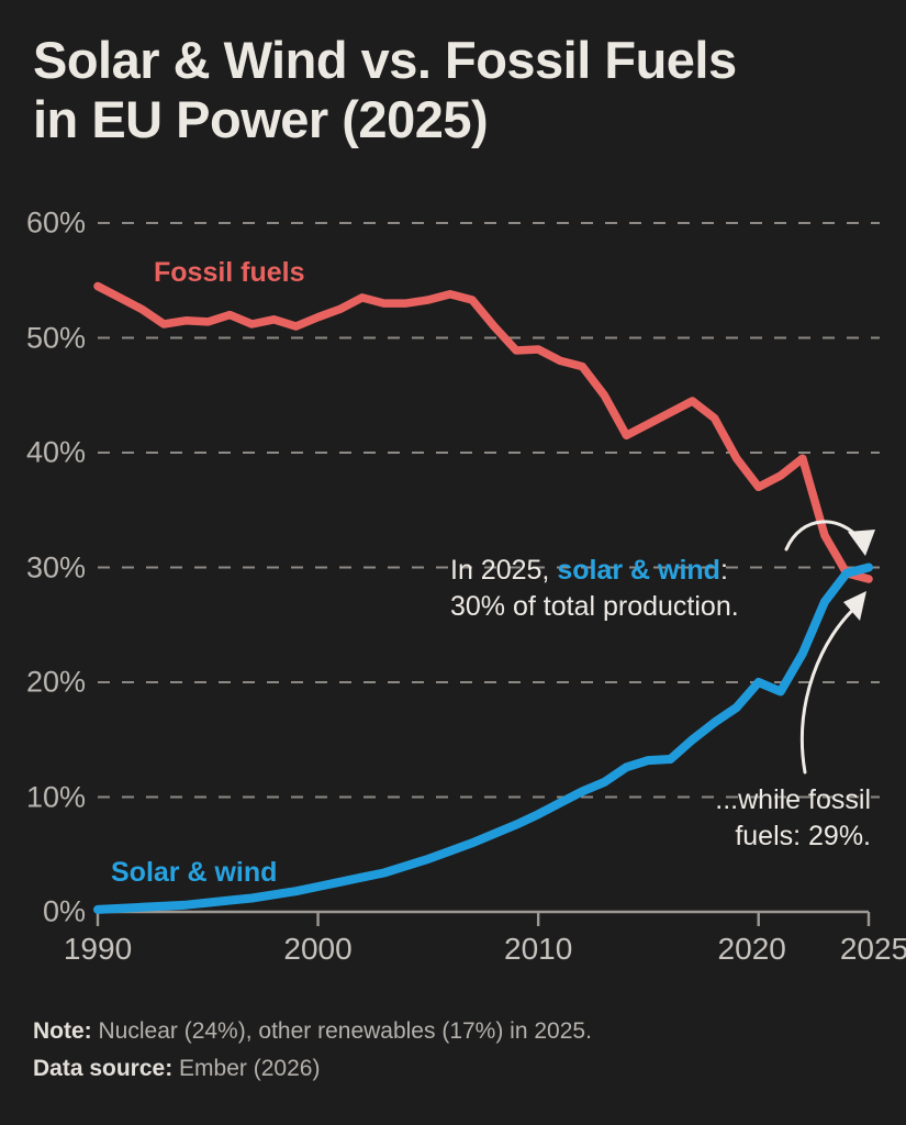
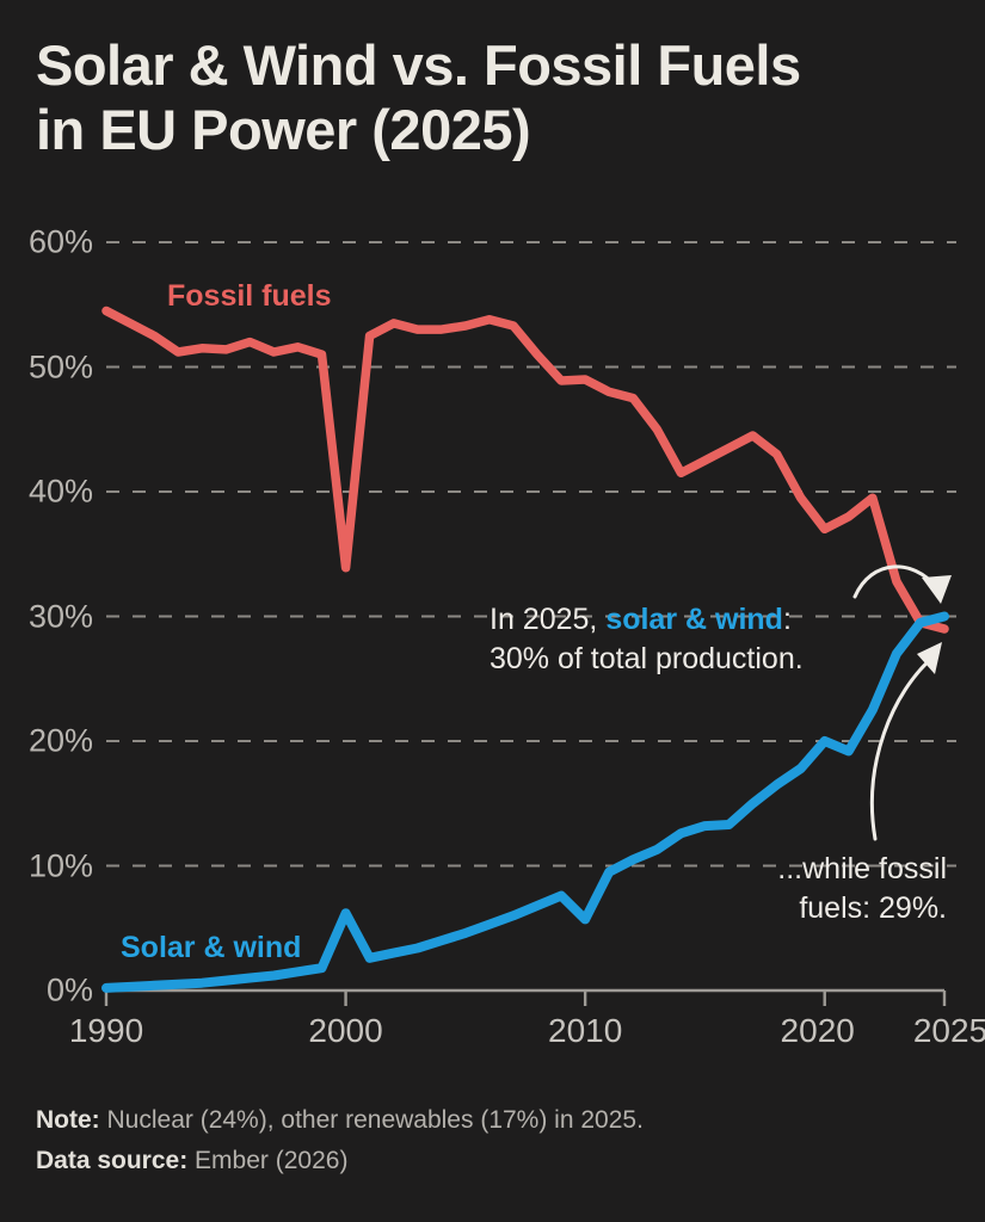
Fossil fuels/2000: 51.8% -> 33.9%
Solar & wind/2000: 2.2% -> 6.2%
Solar & wind/2010: 8.5% -> 5.7%
